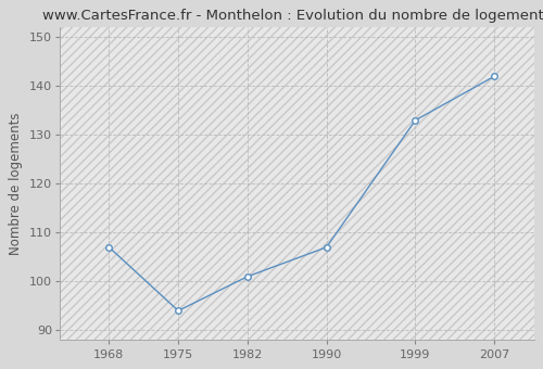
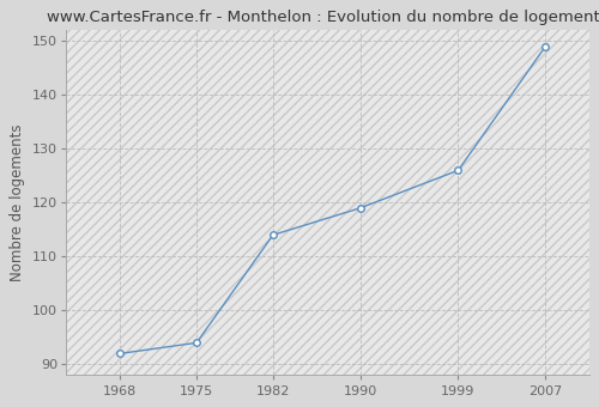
1968: 107 -> 92
1982: 101 -> 114
1990: 107 -> 119
1999: 133 -> 126
2007: 142 -> 149
